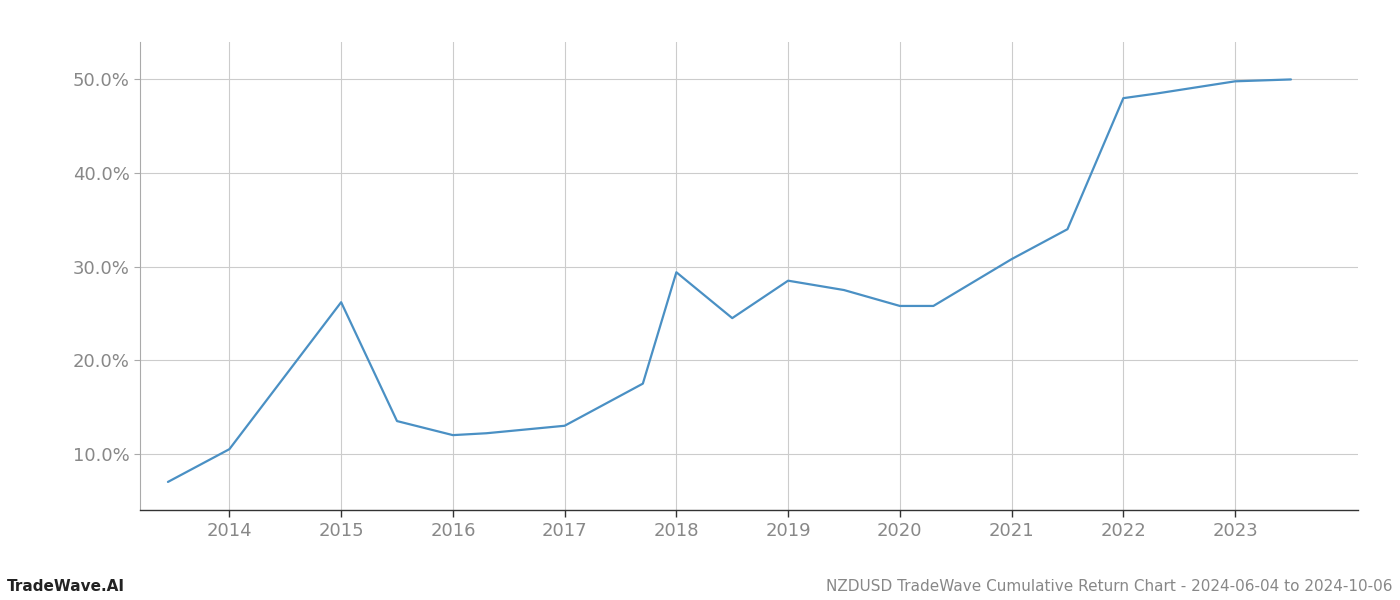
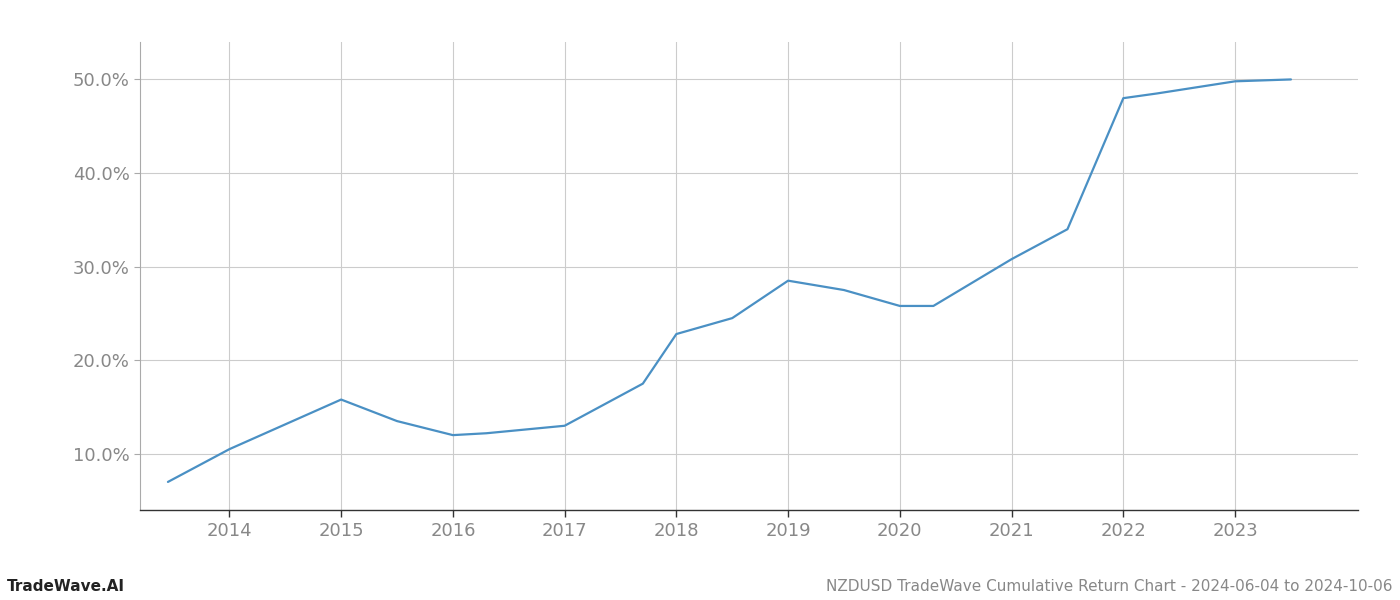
2015: 26.2% -> 15.8%
2018: 29.4% -> 22.8%
